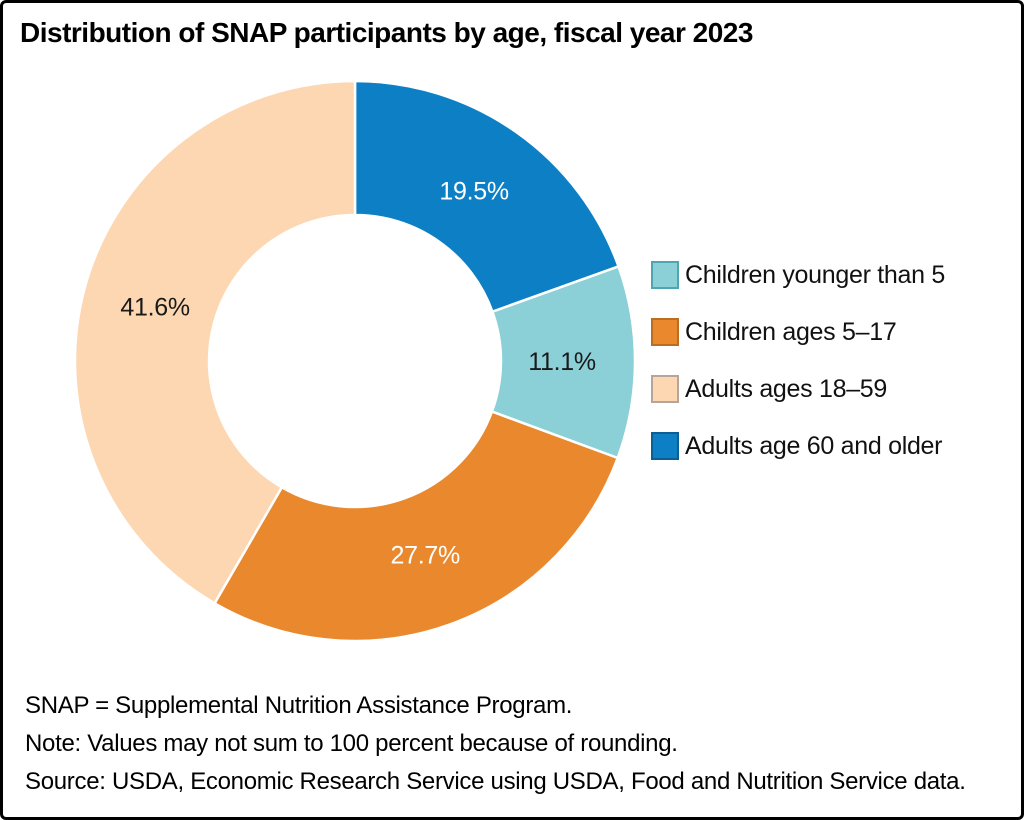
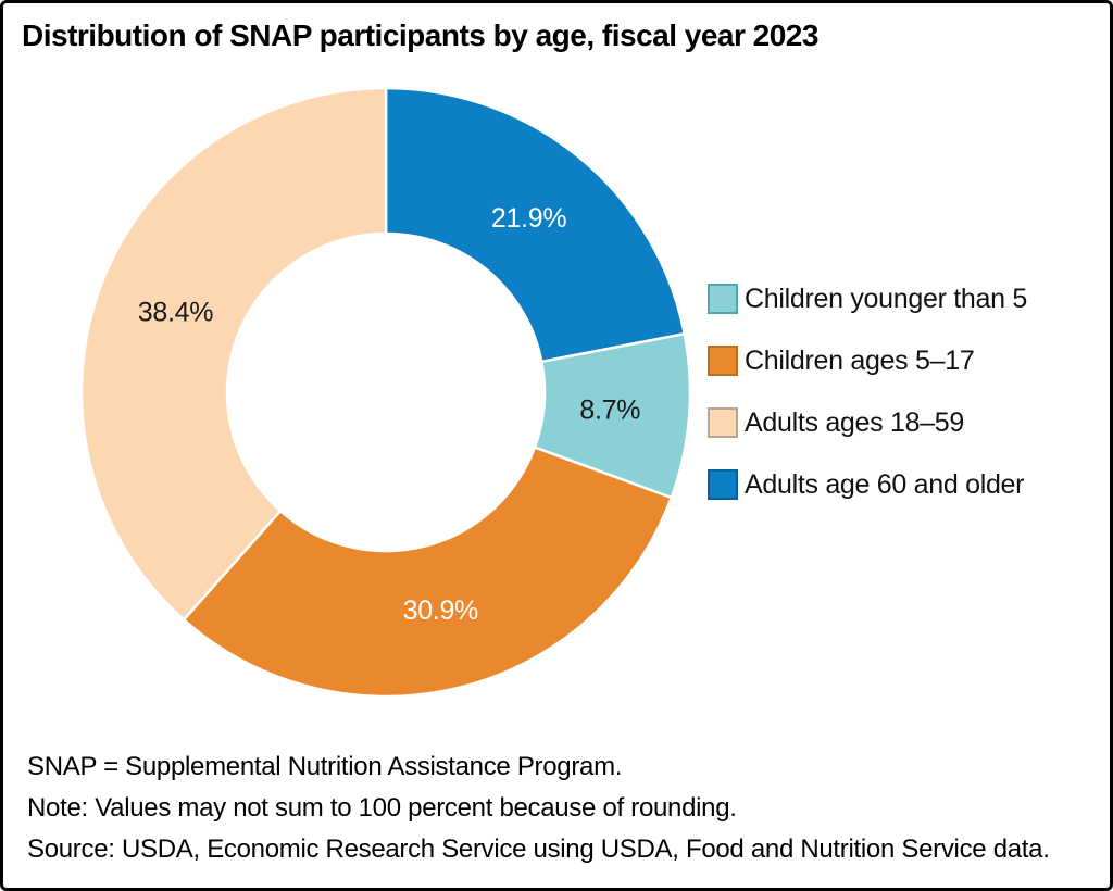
Adults age 60 and older: 19.5% -> 21.9%
Children younger than 5: 11.1% -> 8.7%
Children ages 5–17: 27.7% -> 30.9%
Adults ages 18–59: 41.6% -> 38.4%
